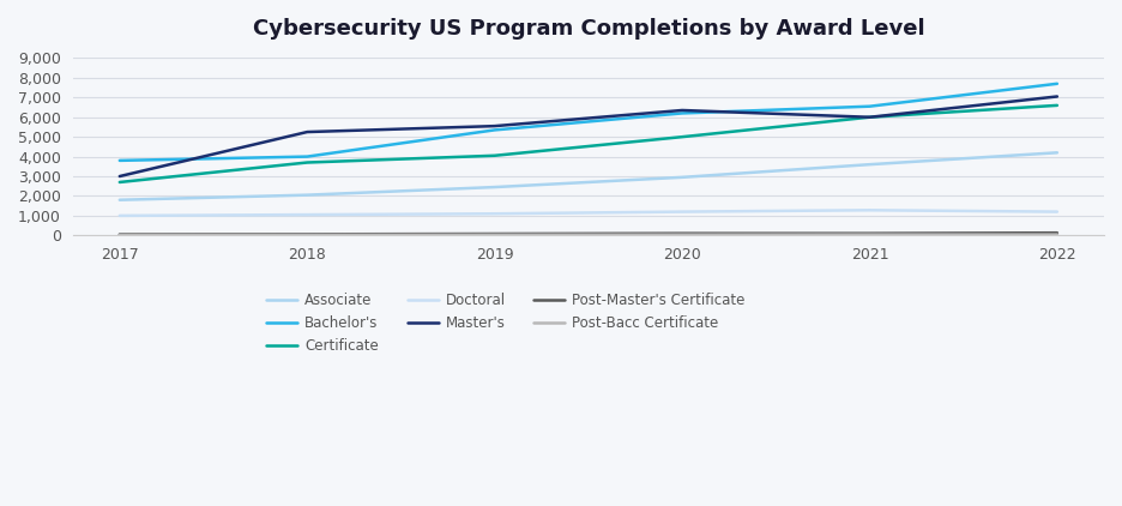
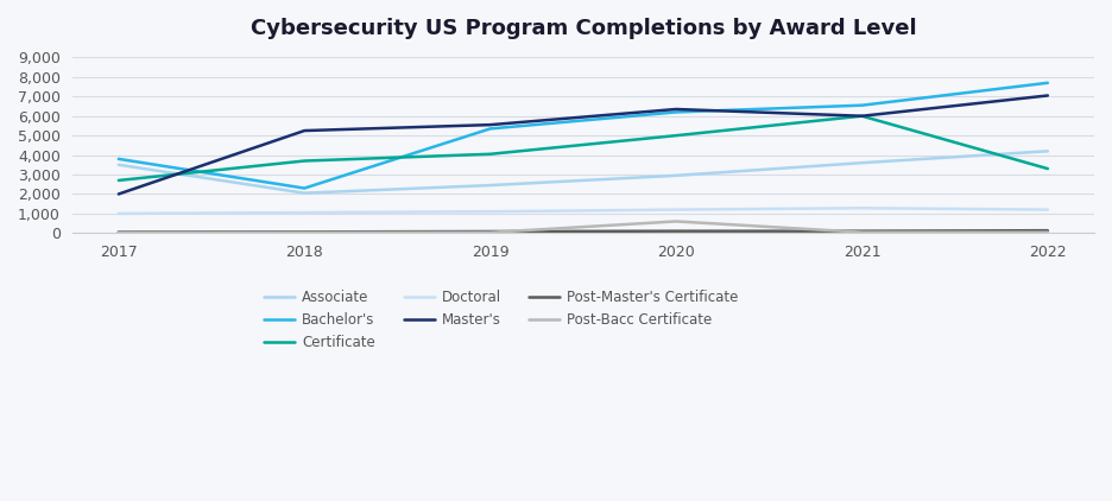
Associate/2017: 1,800 -> 3,500
Master's/2017: 3,000 -> 2,000
Bachelor's/2018: 4,000 -> 2,300
Post-Bacc Certificate/2020: 0 -> 600
Certificate/2022: 6,600 -> 3,300
